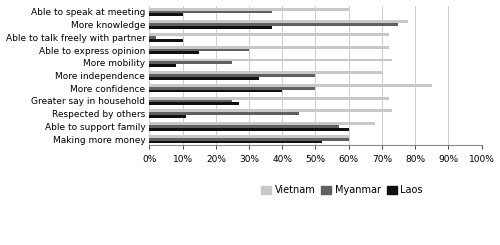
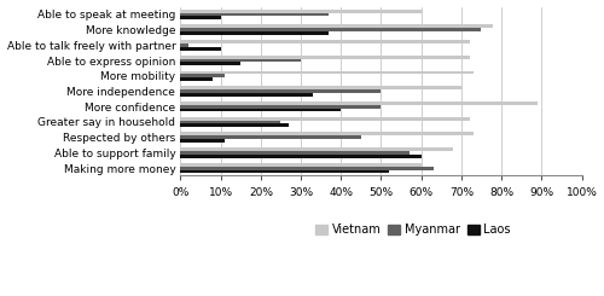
Myanmar/More mobility: 25% -> 11%
Vietnam/More confidence: 85% -> 89%
Myanmar/Making more money: 60% -> 63%
